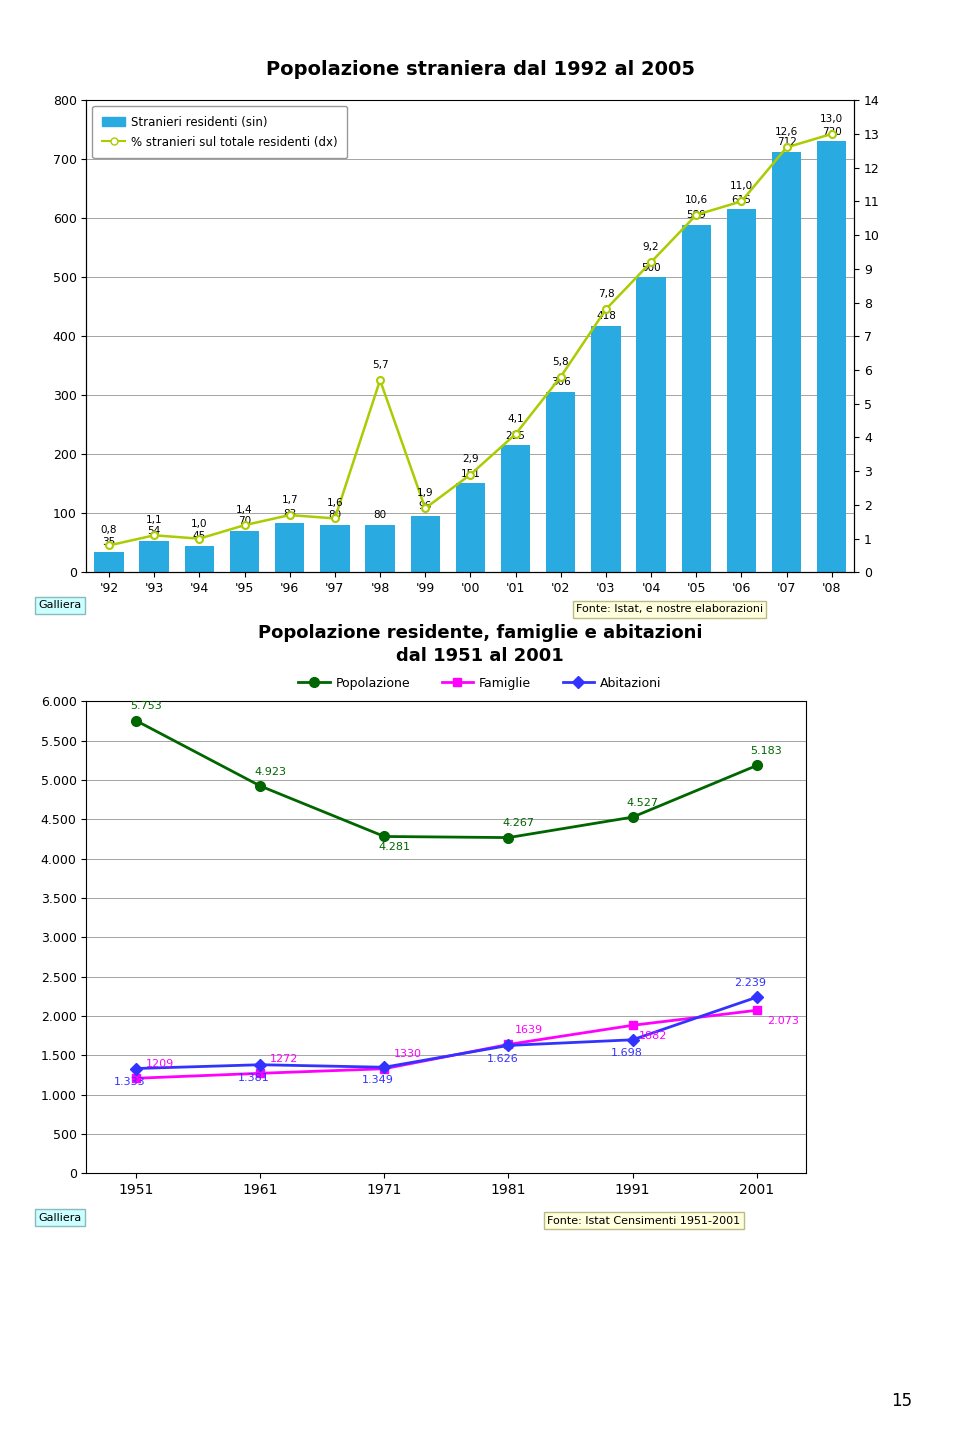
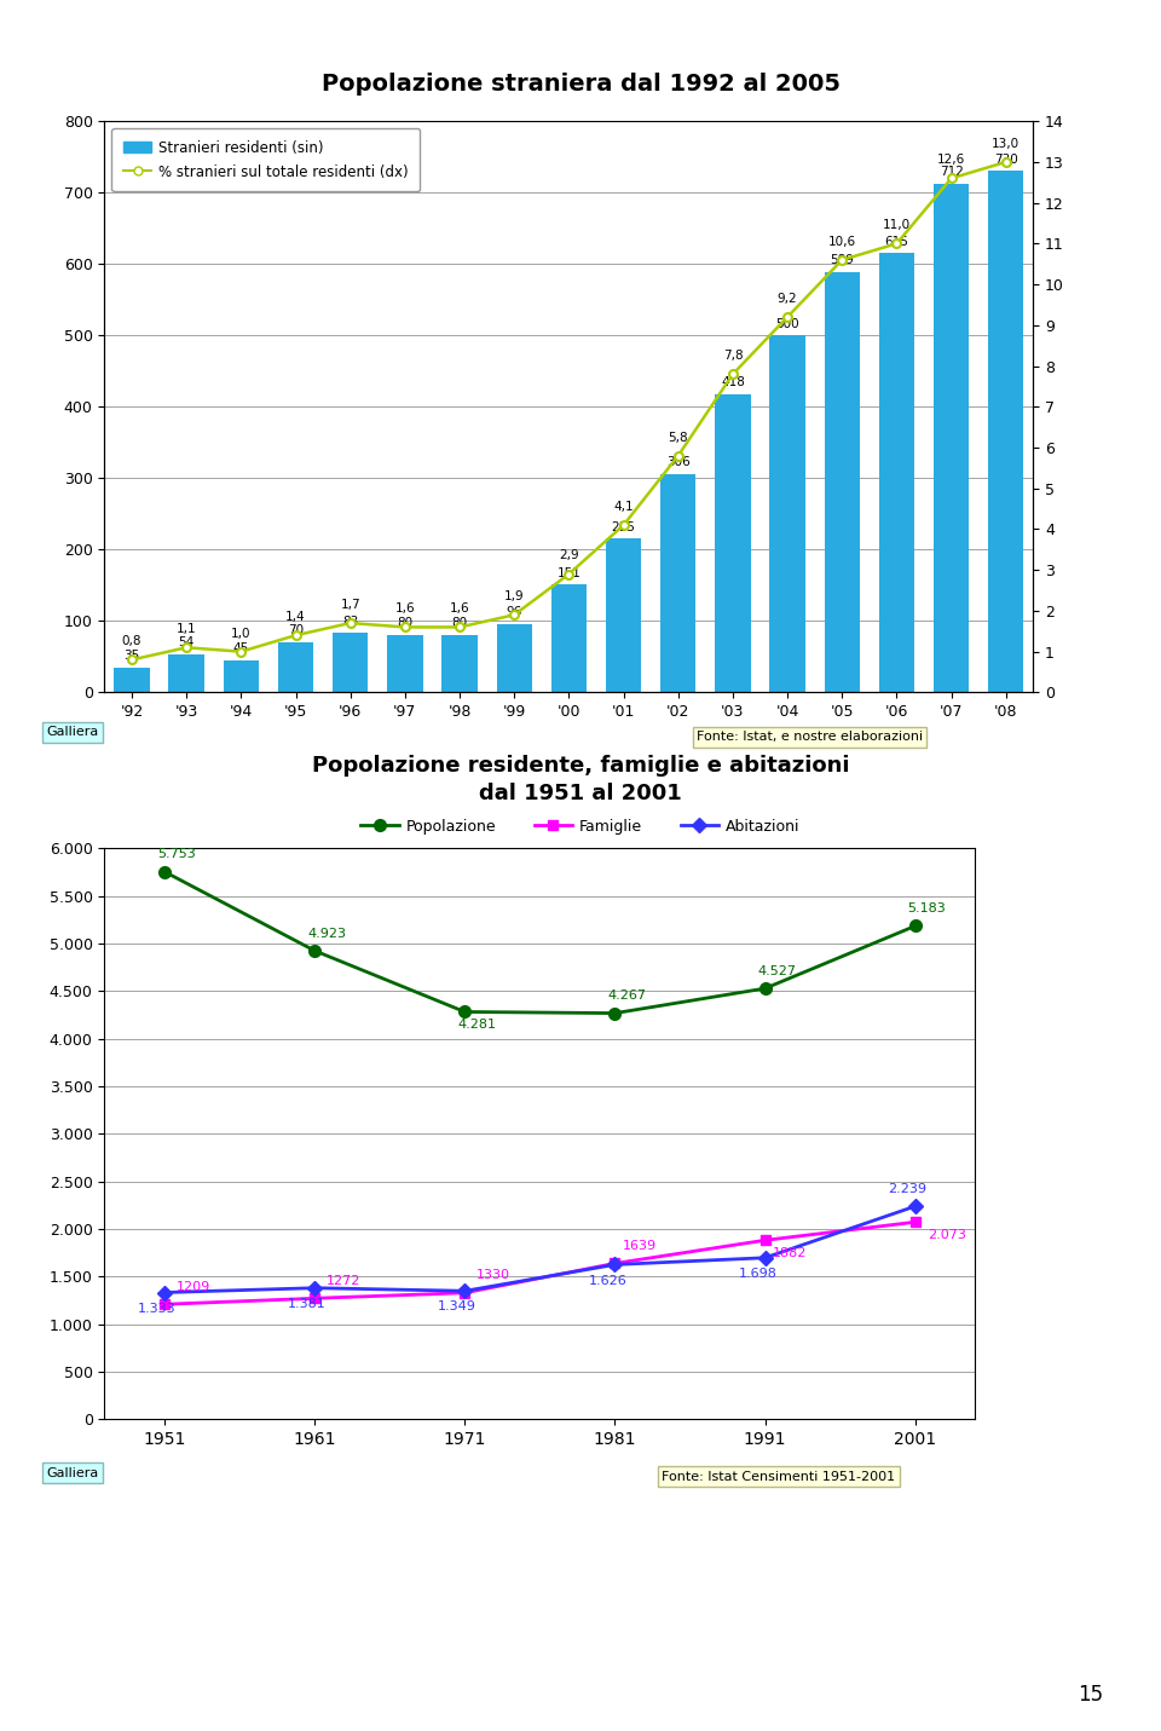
% stranieri sul totale residenti (dx)/'98: 5,7 -> 1,6
